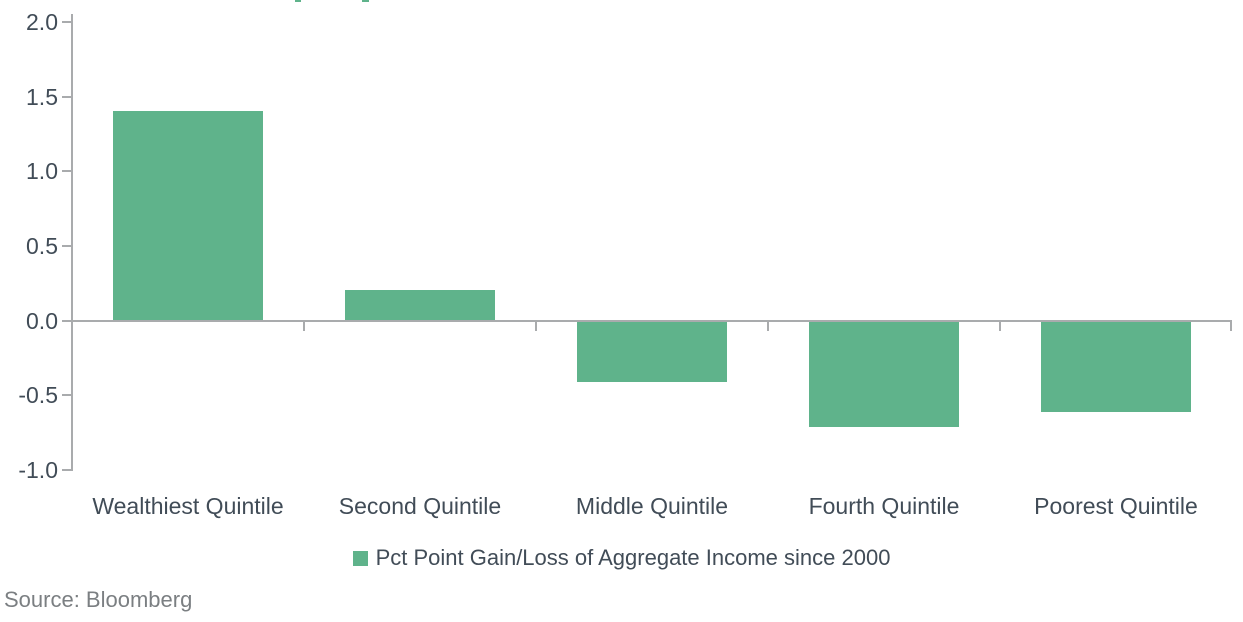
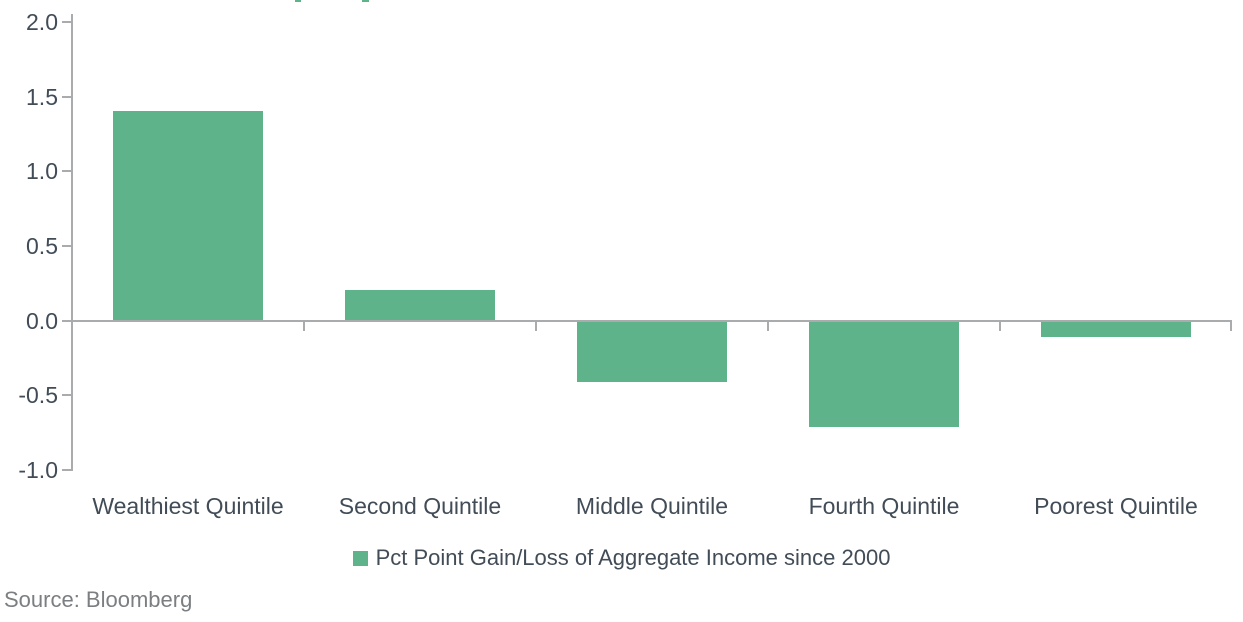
Poorest Quintile: -0.6 -> -0.1
